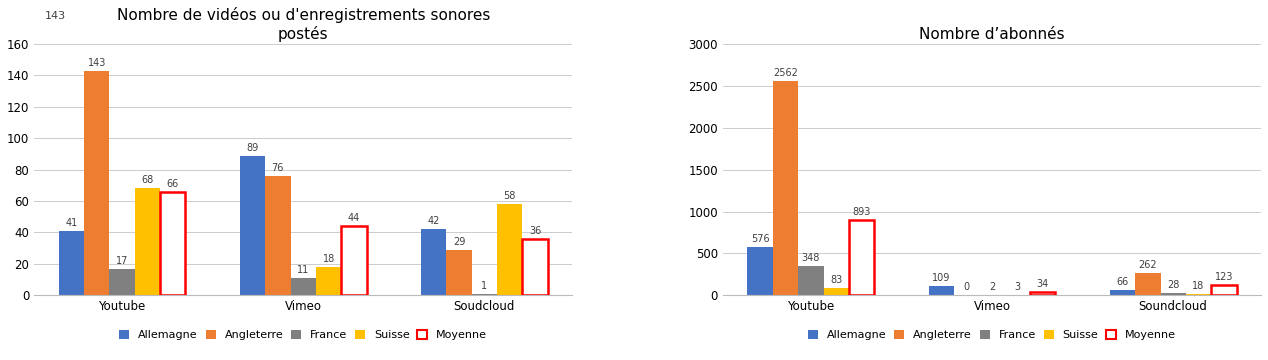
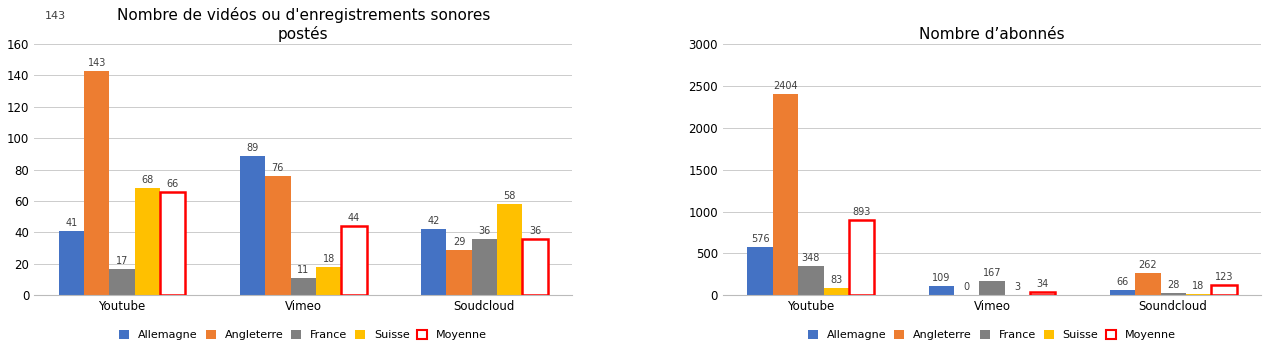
Nombre de vidéos ou d'enregistrements sonores postés/France/Soudcloud: 1 -> 36
Nombre d’abonnés/Angleterre/Youtube: 2562 -> 2404
Nombre d’abonnés/France/Vimeo: 2 -> 167
